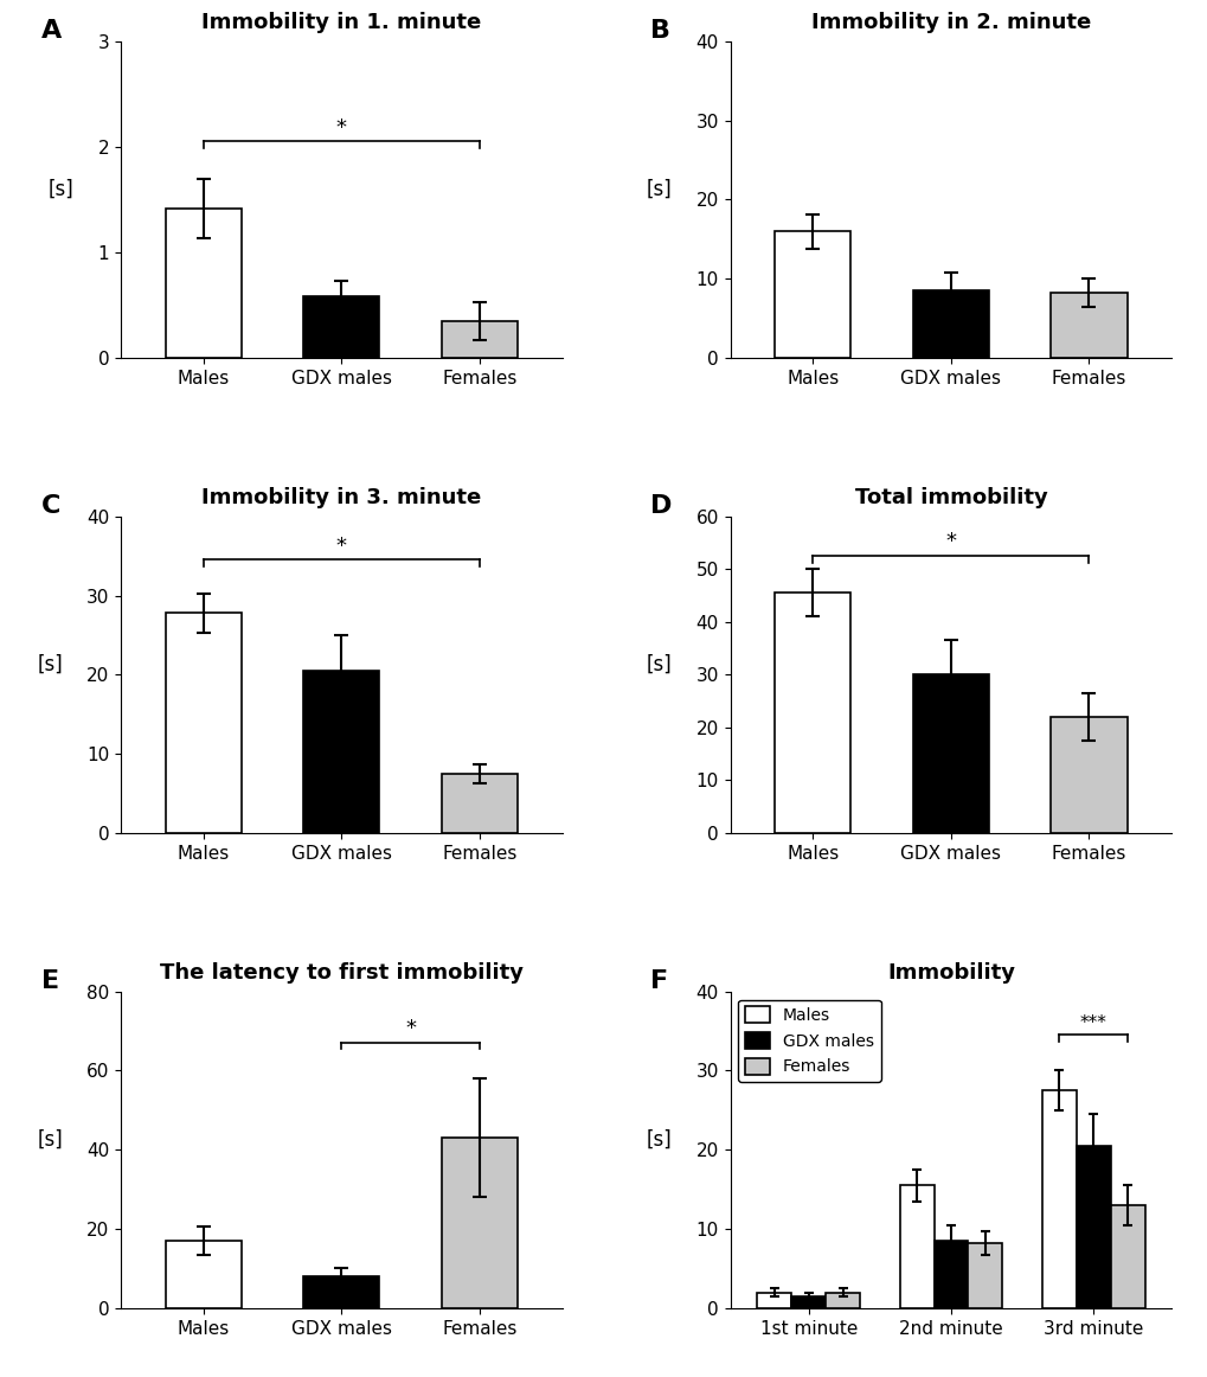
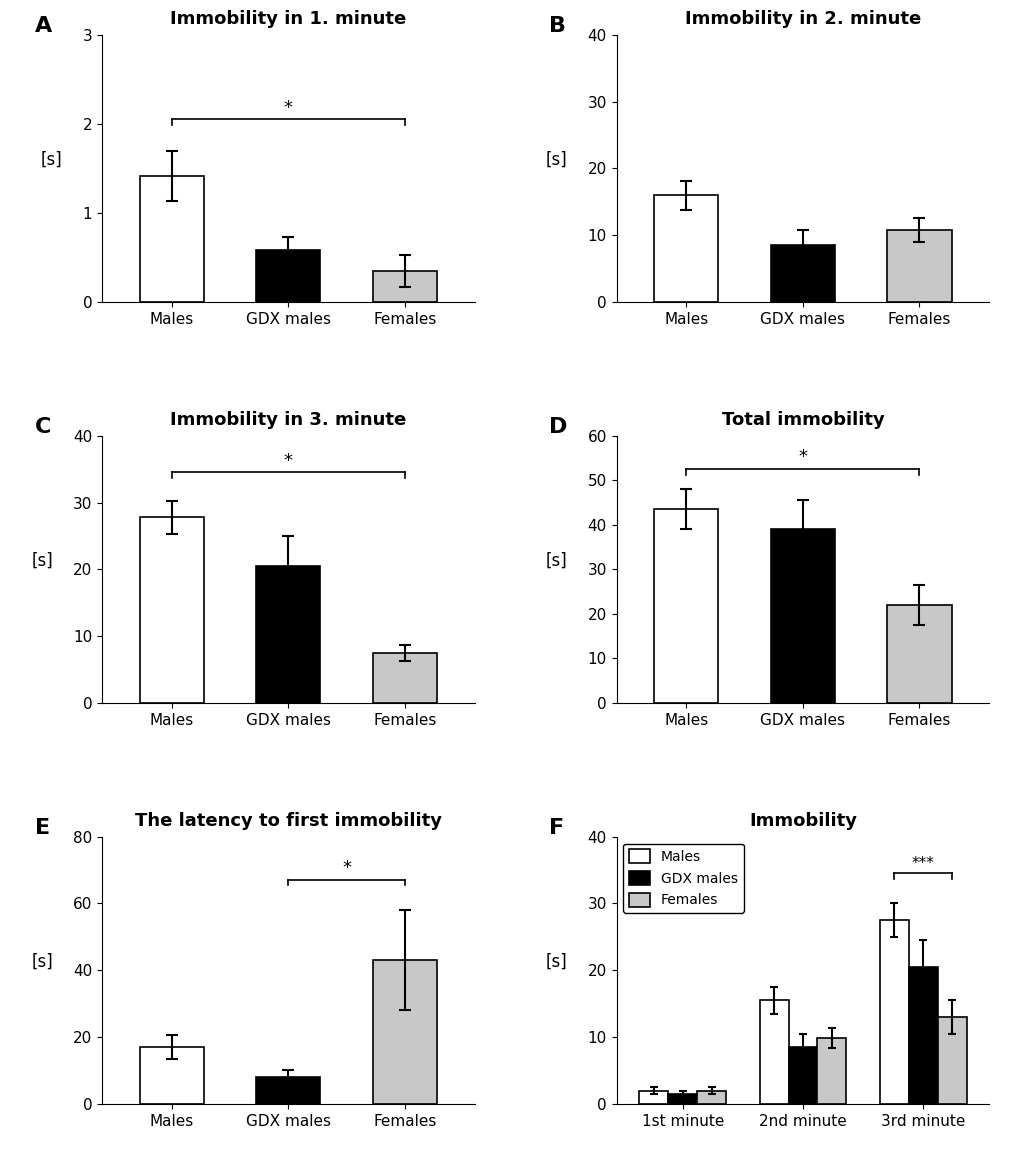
Immobility in 2. minute/Females: 8.2 -> 10.8
Total immobility/Males: 45.5 -> 43.5
Total immobility/GDX males: 30.0 -> 39.0
Immobility/Females/2nd minute: 8.2 -> 9.8
